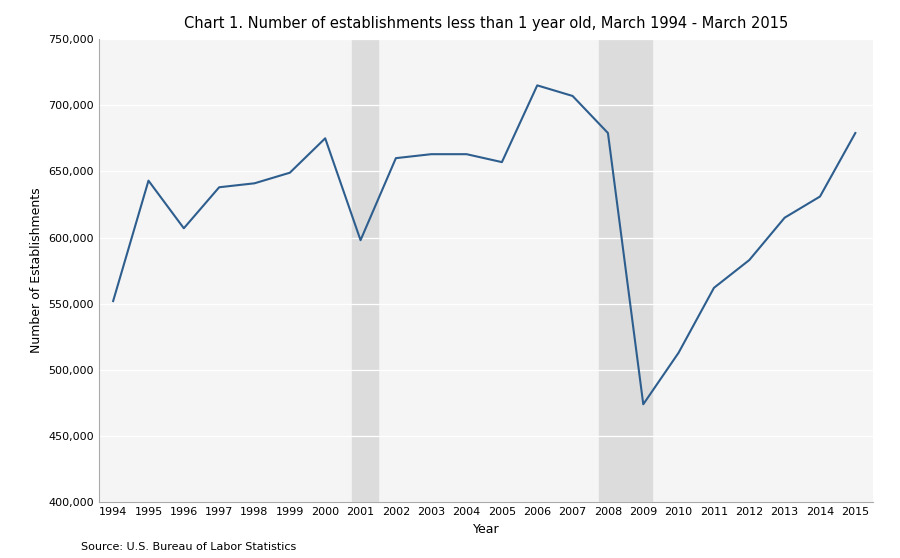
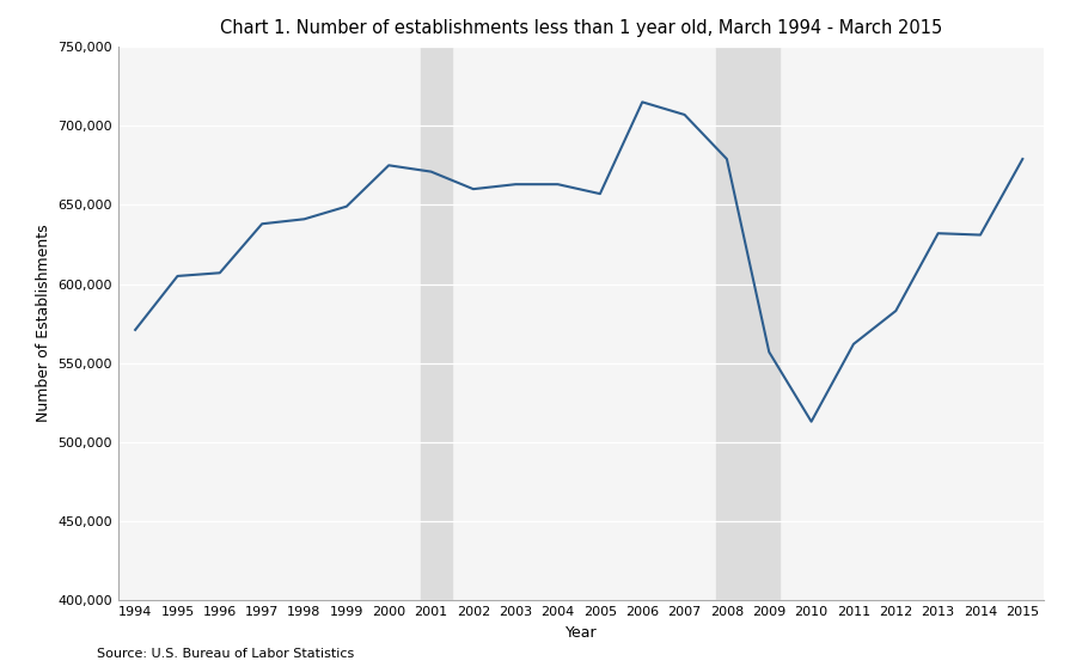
1994: 552,000 -> 571,000
1995: 643,000 -> 605,000
2001: 598,000 -> 671,000
2009: 474,000 -> 557,000
2013: 615,000 -> 632,000
